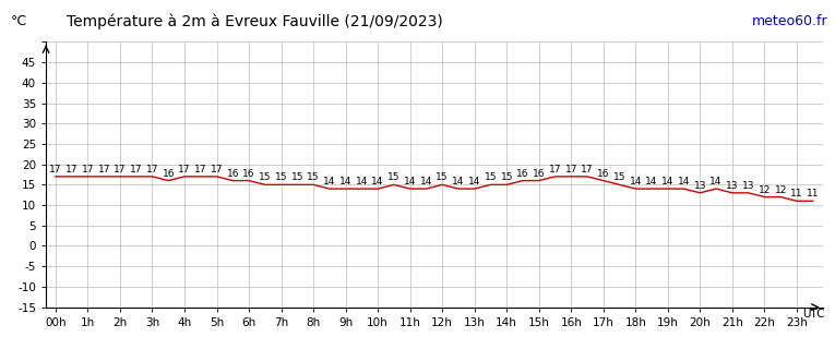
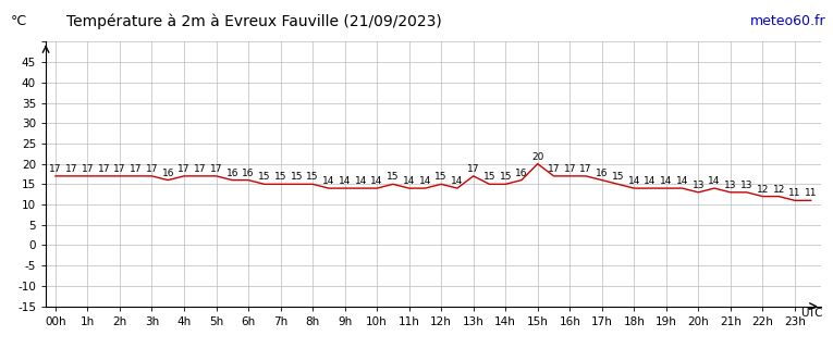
13h: 14 -> 17
15h: 16 -> 20
